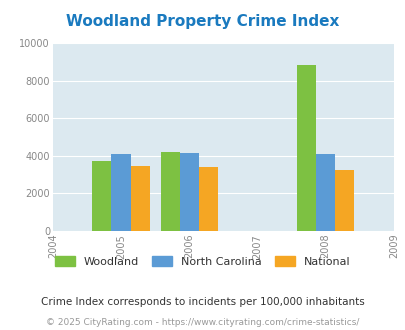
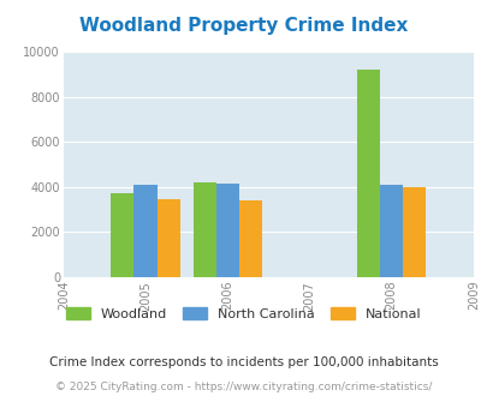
Woodland/2008: 8800 -> 9200
National/2008: 3200 -> 4000
